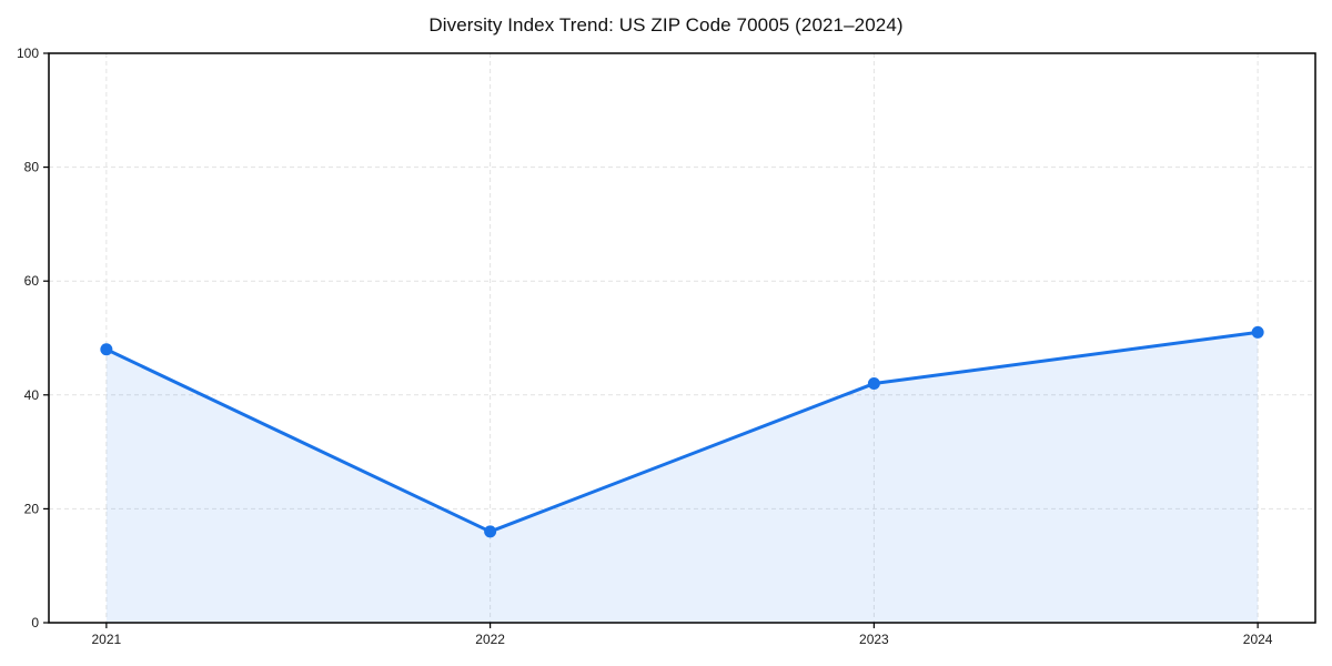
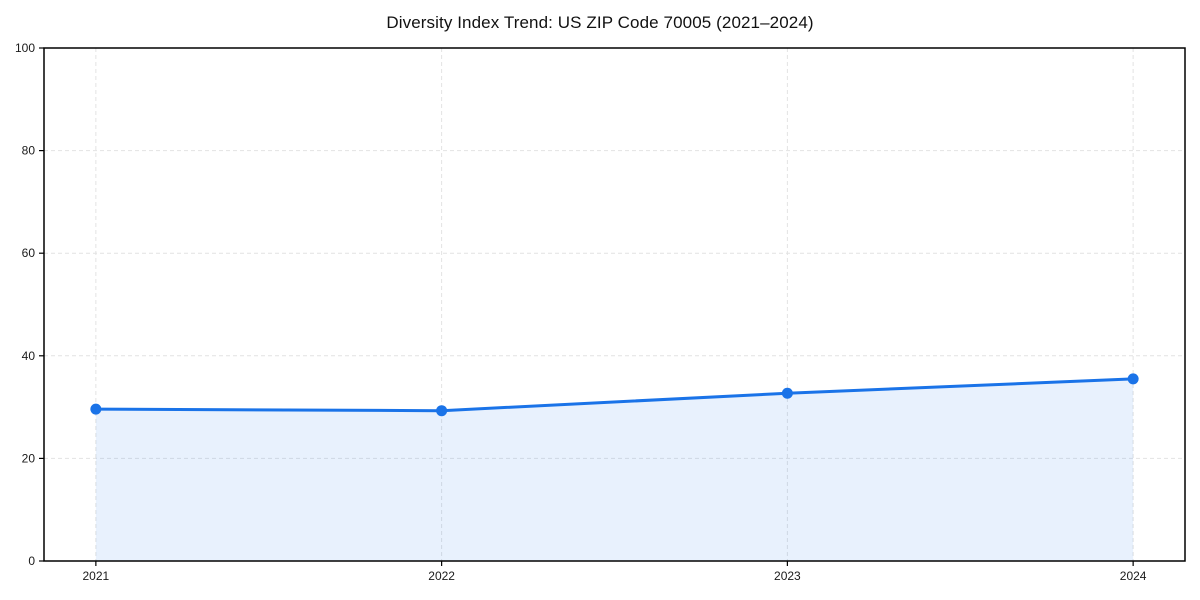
2021: 48 -> 30
2022: 16 -> 29
2023: 42 -> 33
2024: 51 -> 36
